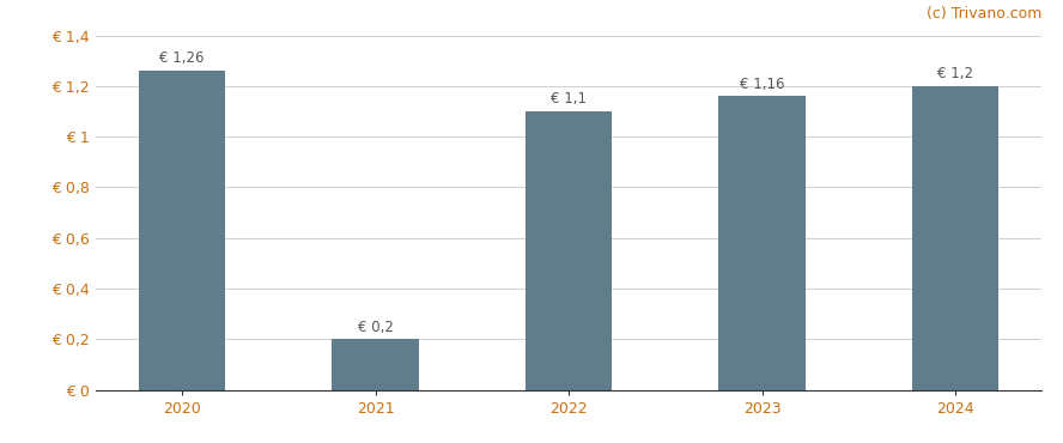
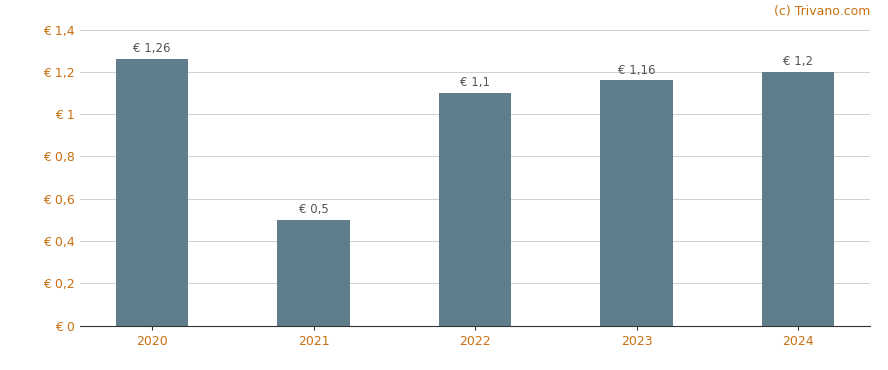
2021: 0,2 -> 0,5
